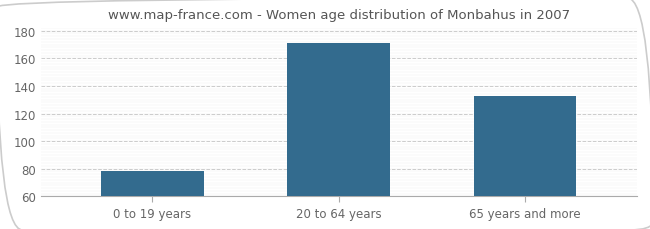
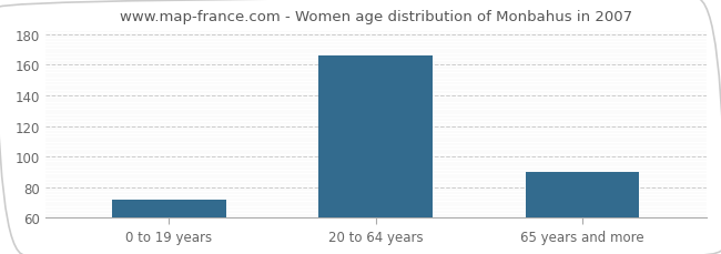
0 to 19 years: 78 -> 72
20 to 64 years: 171 -> 166
65 years and more: 133 -> 90
